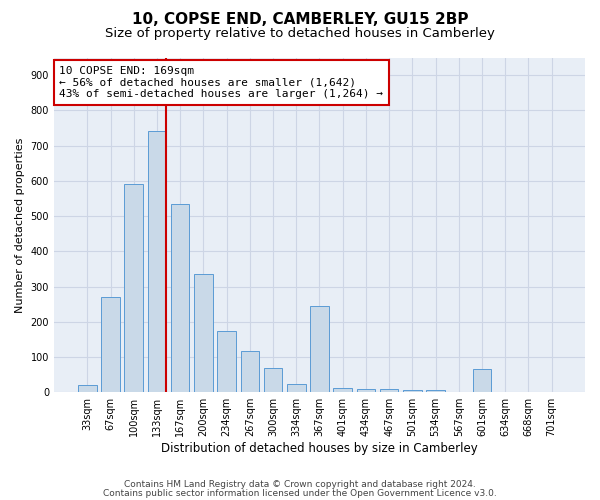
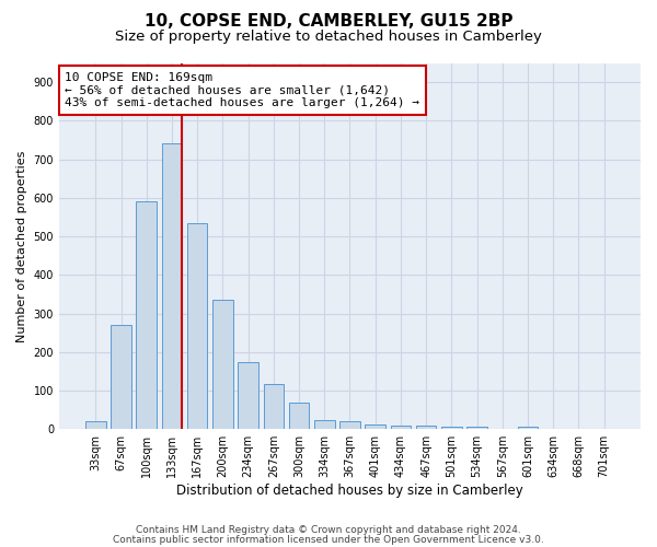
367sqm: 245 -> 20
601sqm: 65 -> 5
